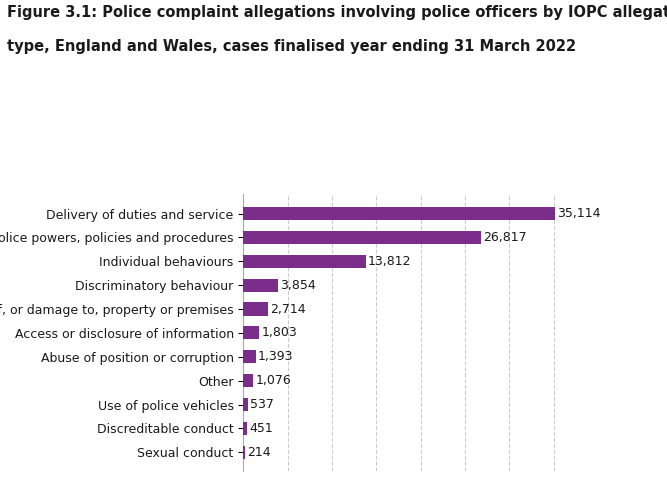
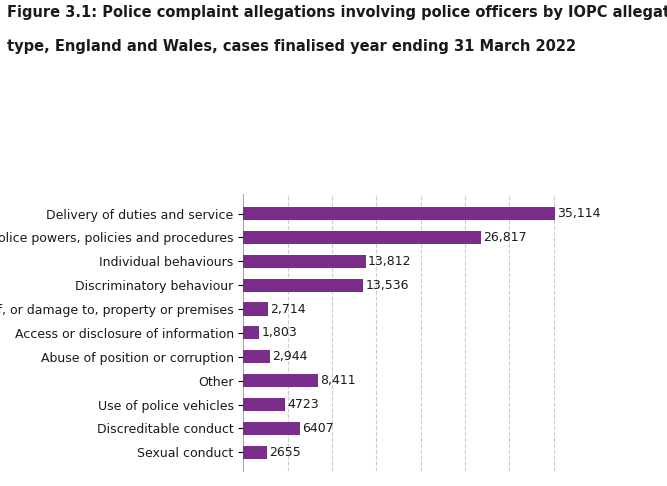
Discriminatory behaviour: 3,854 -> 13,536
Abuse of position or corruption: 1,393 -> 2,944
Other: 1,076 -> 8,411
Use of police vehicles: 537 -> 4723
Discreditable conduct: 451 -> 6407
Sexual conduct: 214 -> 2655
